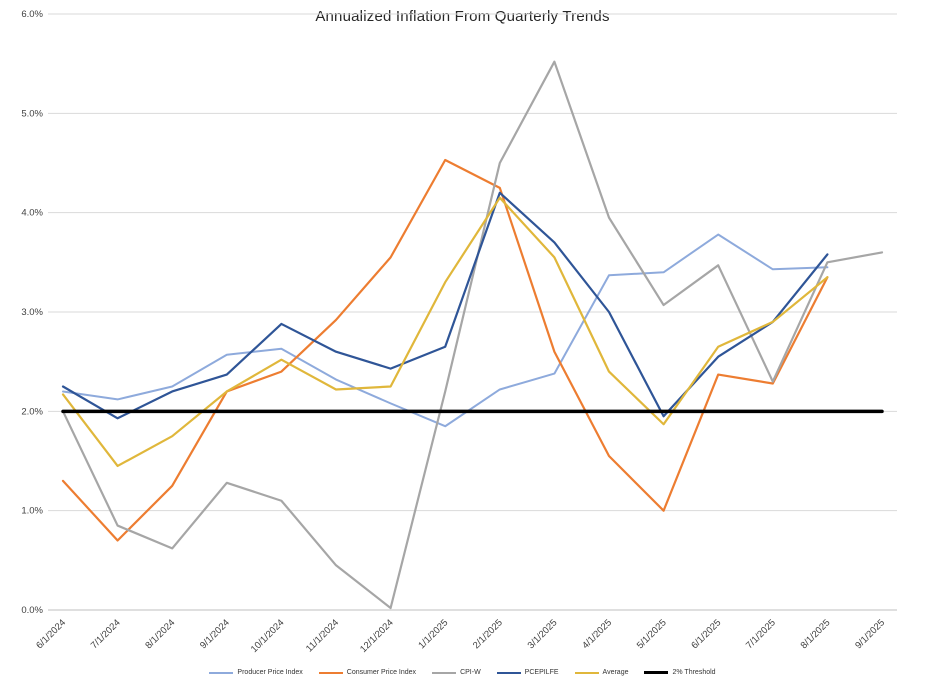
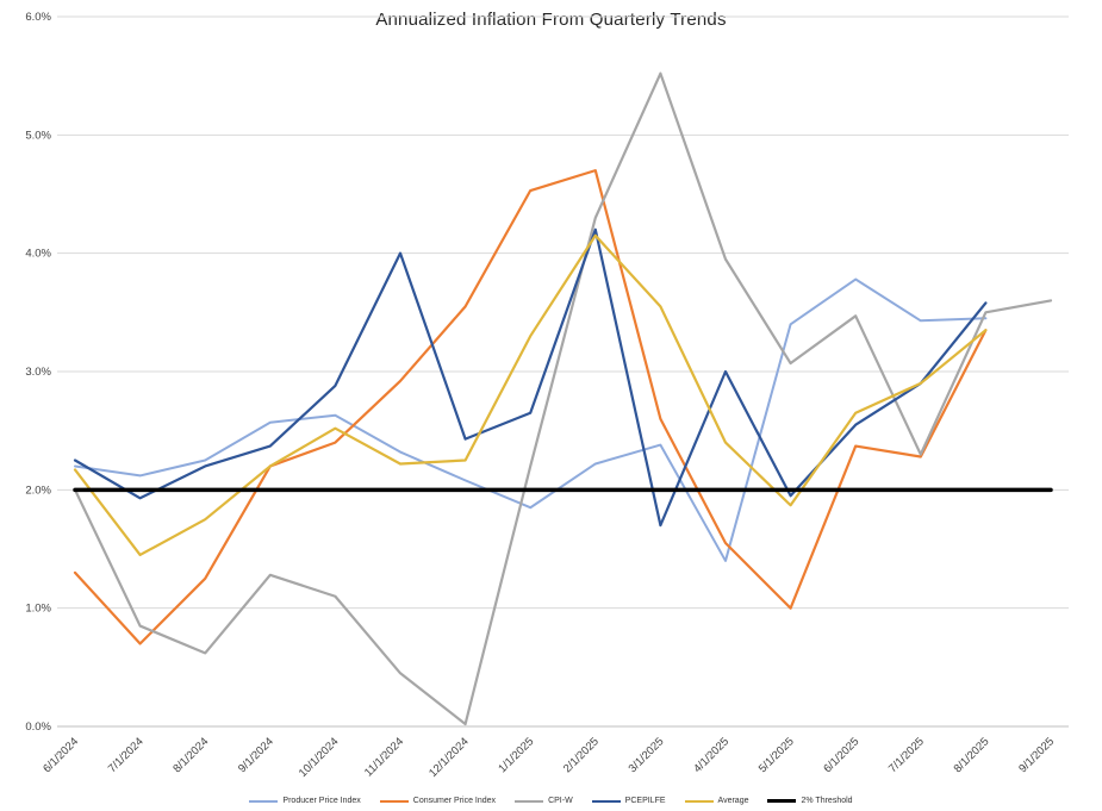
PCEPILFE/11/1/2024: 2.6% -> 4.0%
Consumer Price Index/2/1/2025: 4.2% -> 4.7%
CPI-W/2/1/2025: 4.5% -> 4.3%
PCEPILFE/3/1/2025: 3.7% -> 1.7%
Producer Price Index/4/1/2025: 3.4% -> 1.4%
